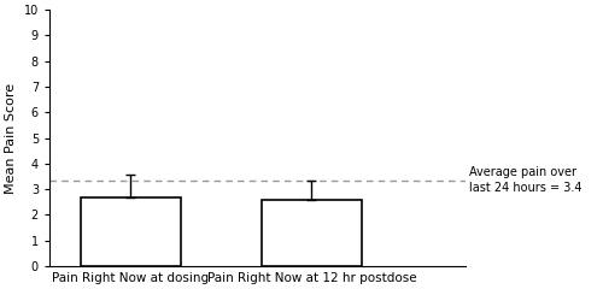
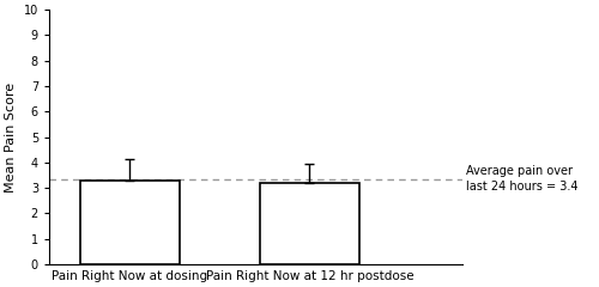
Pain Right Now at dosing: 2.7 -> 3.3
Pain Right Now at 12 hr postdose: 2.6 -> 3.2
